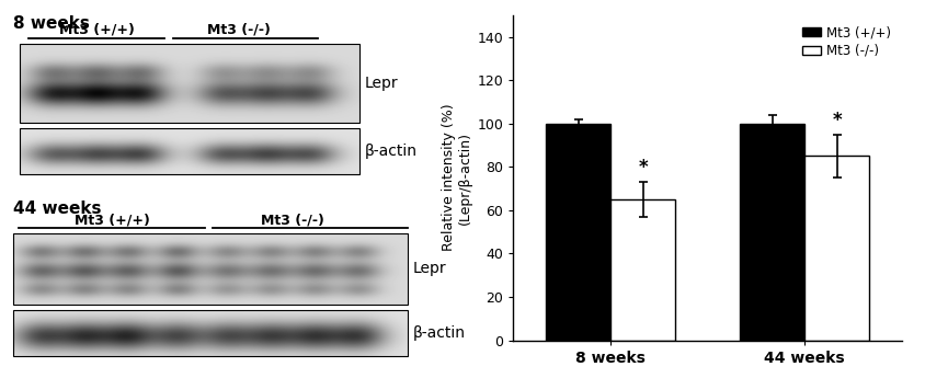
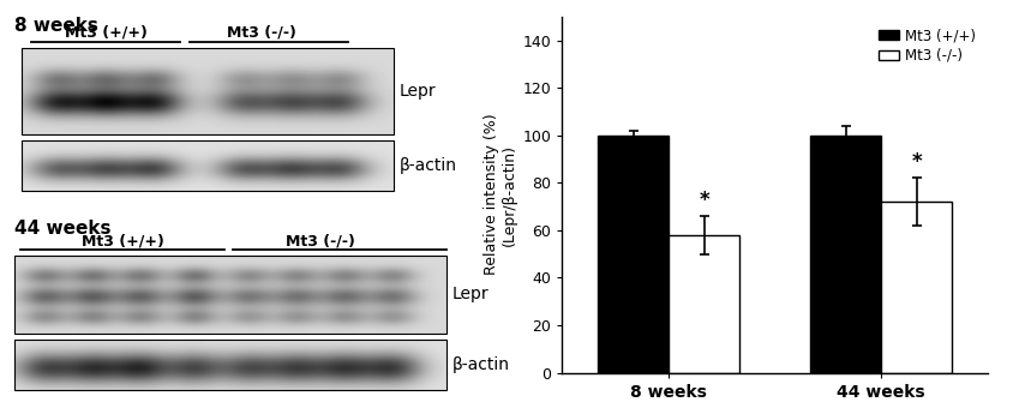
Mt3 (-/-)/8 weeks: 65 -> 58
Mt3 (-/-)/44 weeks: 85 -> 72
